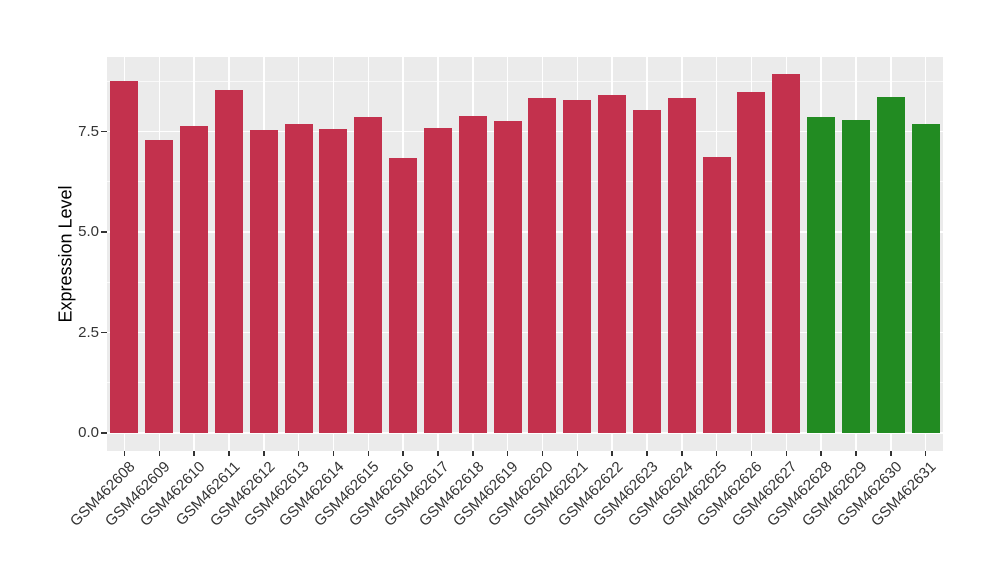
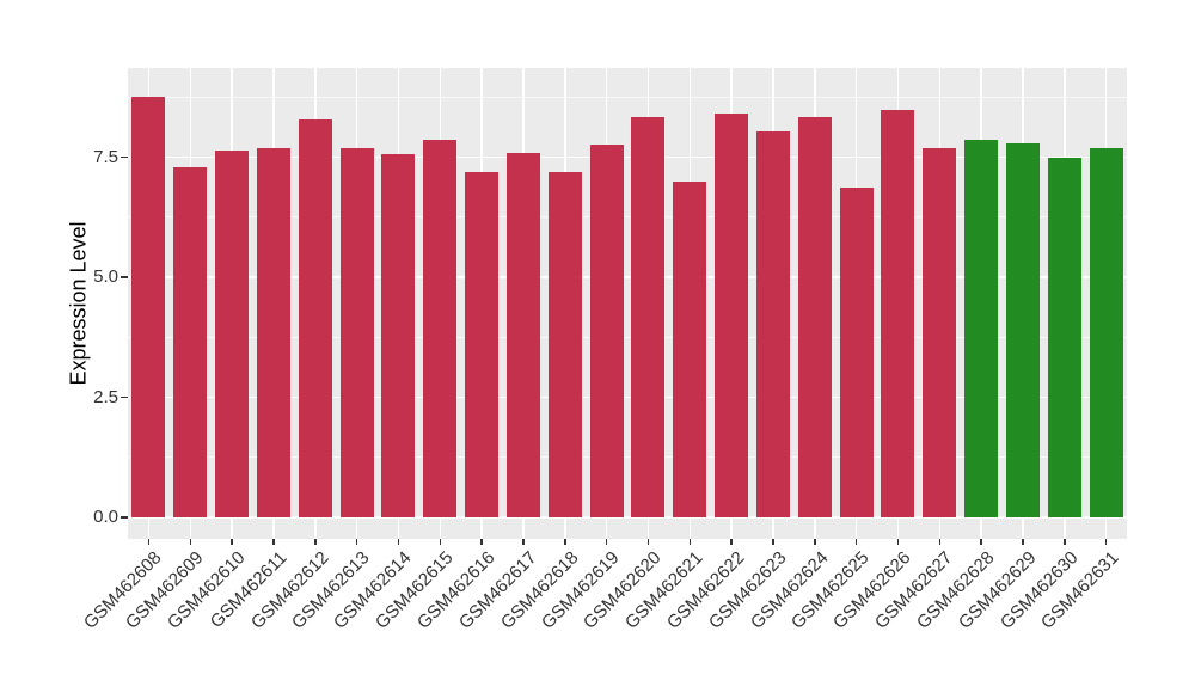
GSM462611: 8.5 -> 7.7
GSM462612: 7.5 -> 8.3
GSM462616: 6.8 -> 7.2
GSM462618: 7.9 -> 7.2
GSM462621: 8.3 -> 7.0
GSM462627: 8.9 -> 7.7
GSM462630: 8.4 -> 7.5
